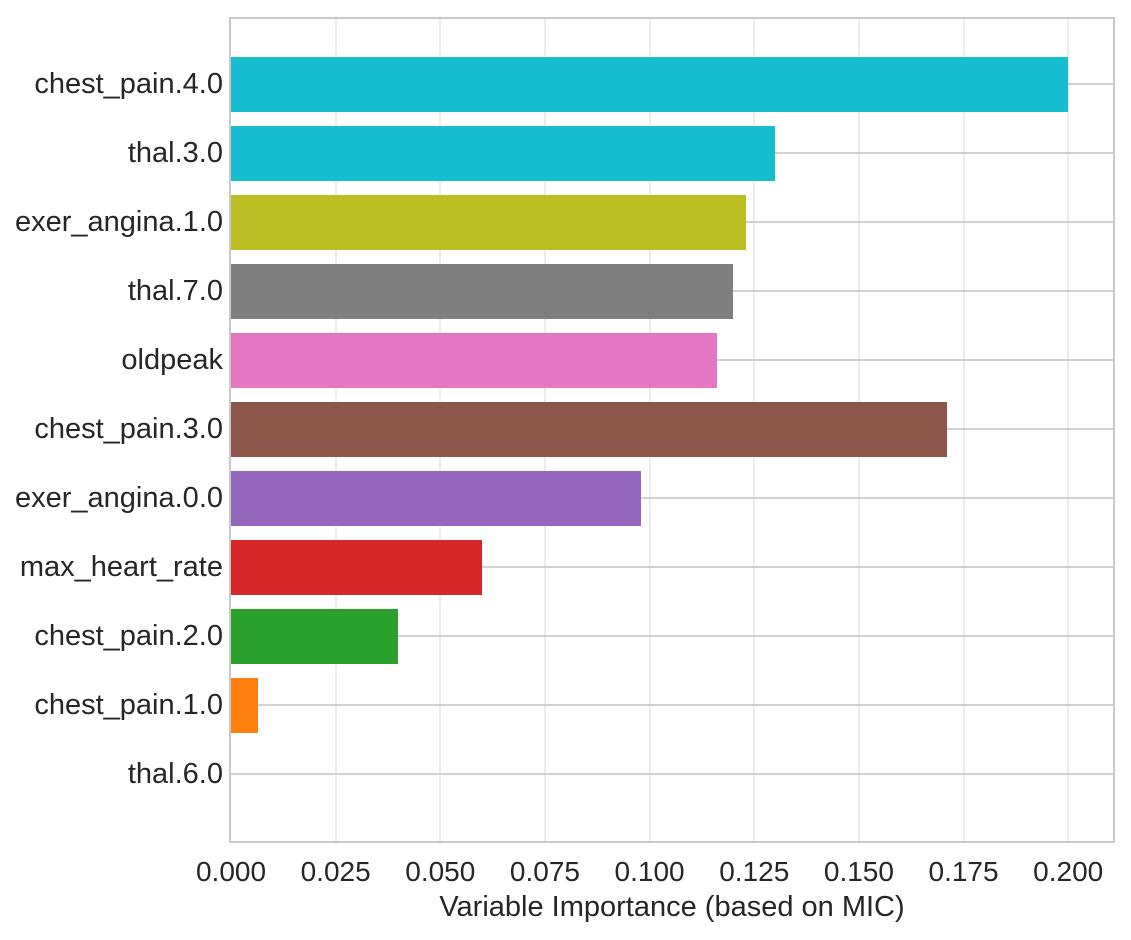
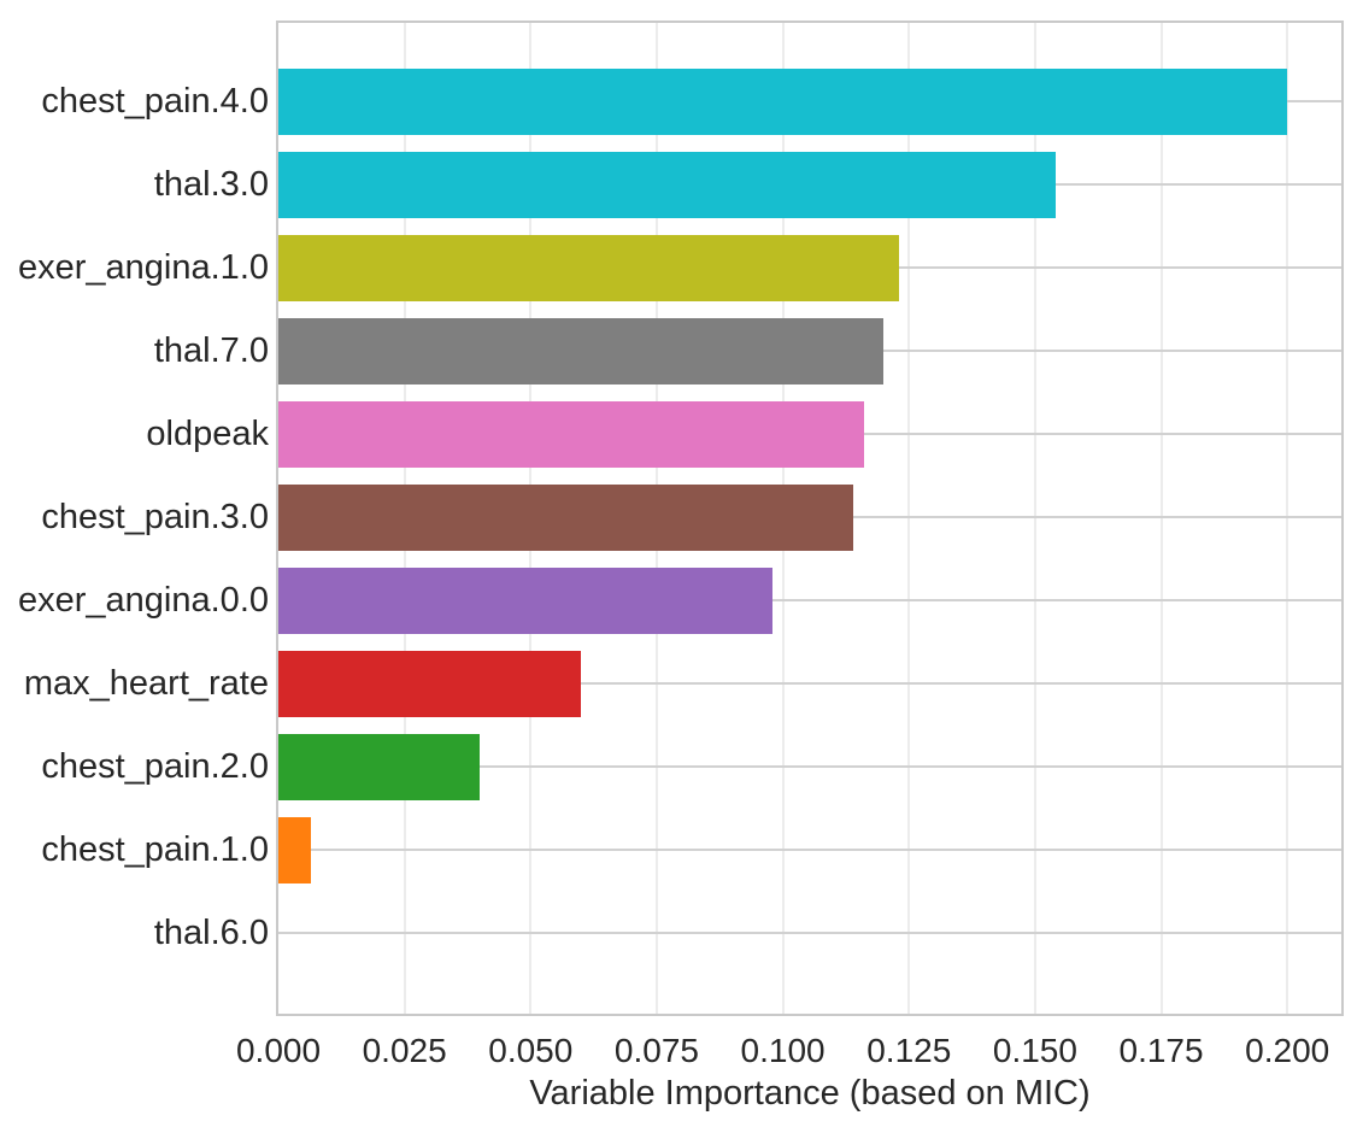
thal.3.0: 0.130 -> 0.154
chest_pain.3.0: 0.171 -> 0.114
